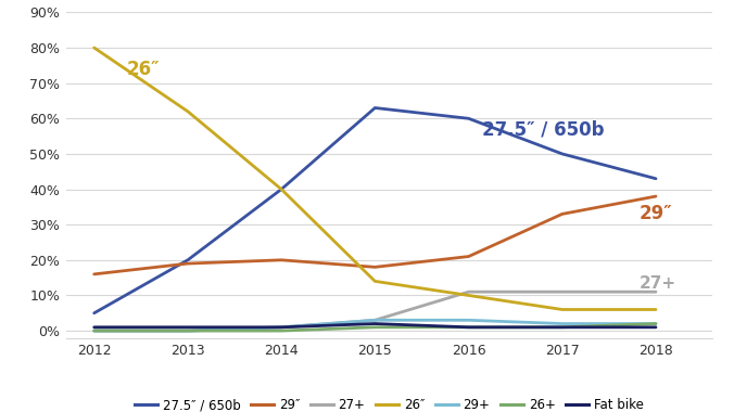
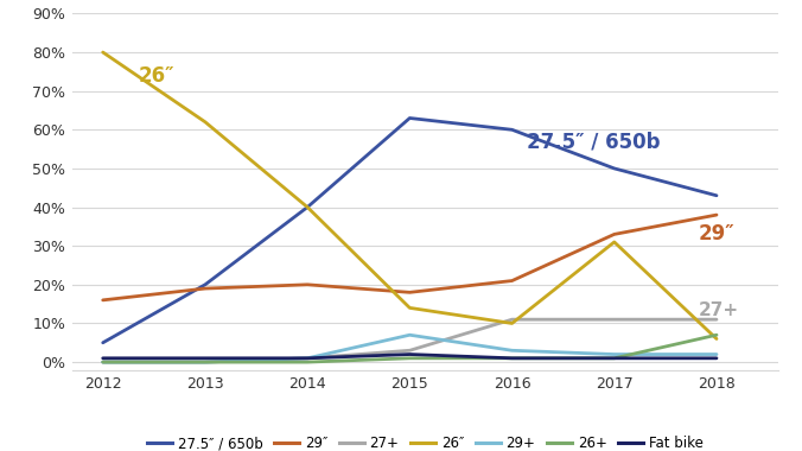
29+/2015: 3% -> 7%
26″/2017: 6% -> 31%
26+/2018: 2% -> 7%
